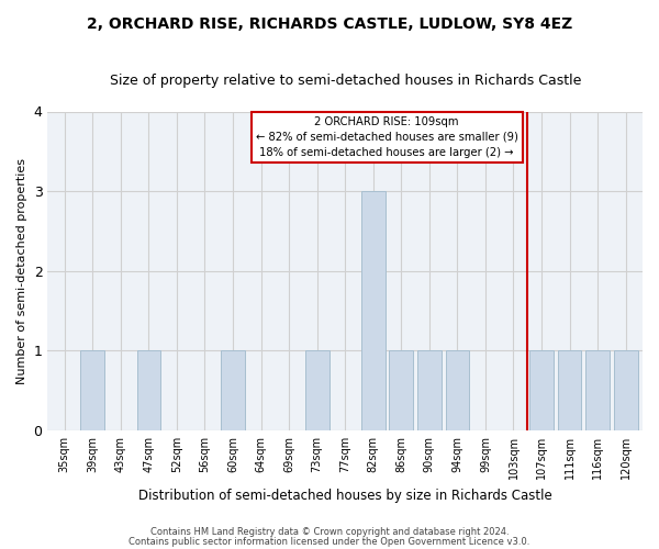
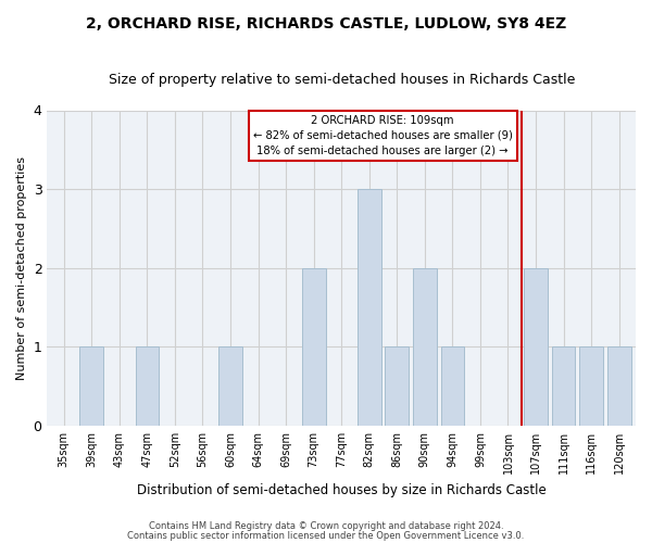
73sqm: 1 -> 2
90sqm: 1 -> 2
107sqm: 1 -> 2
